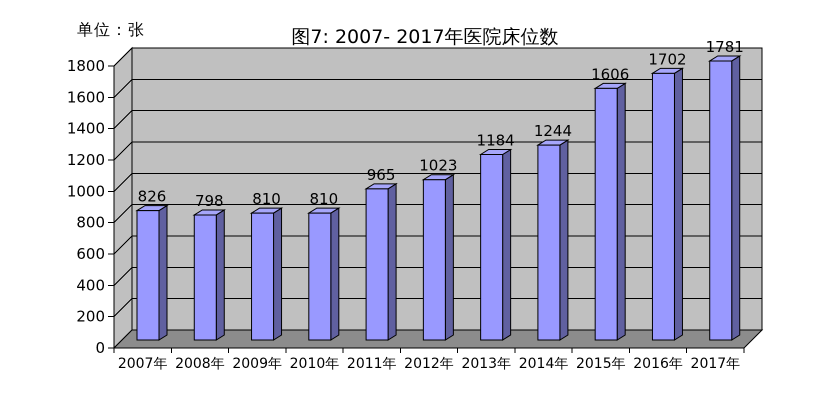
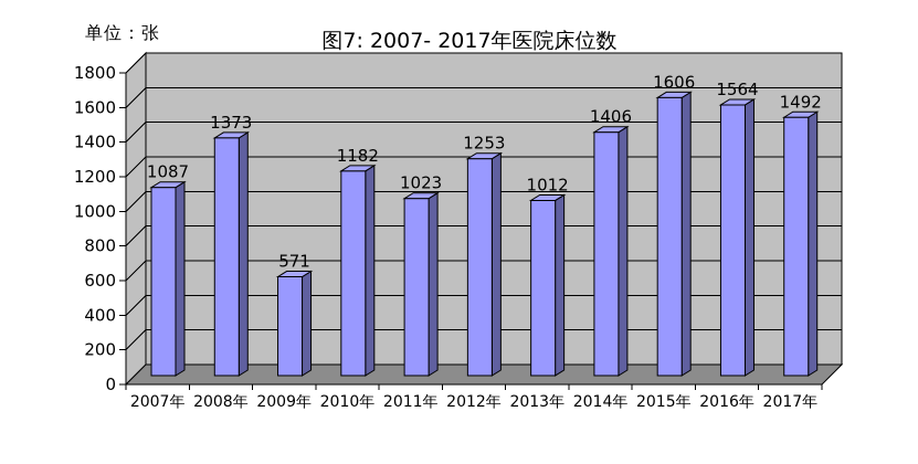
2007年: 826 -> 1087
2008年: 798 -> 1373
2009年: 810 -> 571
2010年: 810 -> 1182
2011年: 965 -> 1023
2012年: 1023 -> 1253
2013年: 1184 -> 1012
2014年: 1244 -> 1406
2016年: 1702 -> 1564
2017年: 1781 -> 1492
